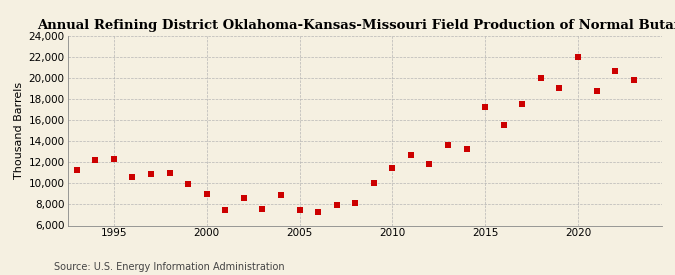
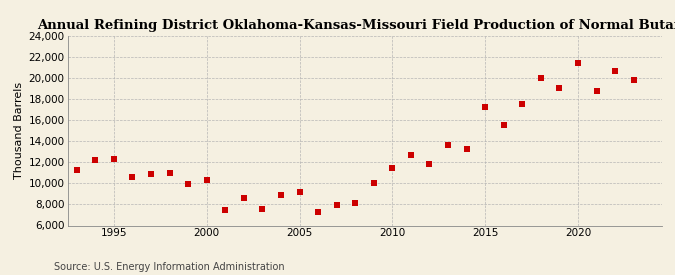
2000: 9,000 -> 10,300
2005: 7,500 -> 9,200
2020: 22,000 -> 21,400
